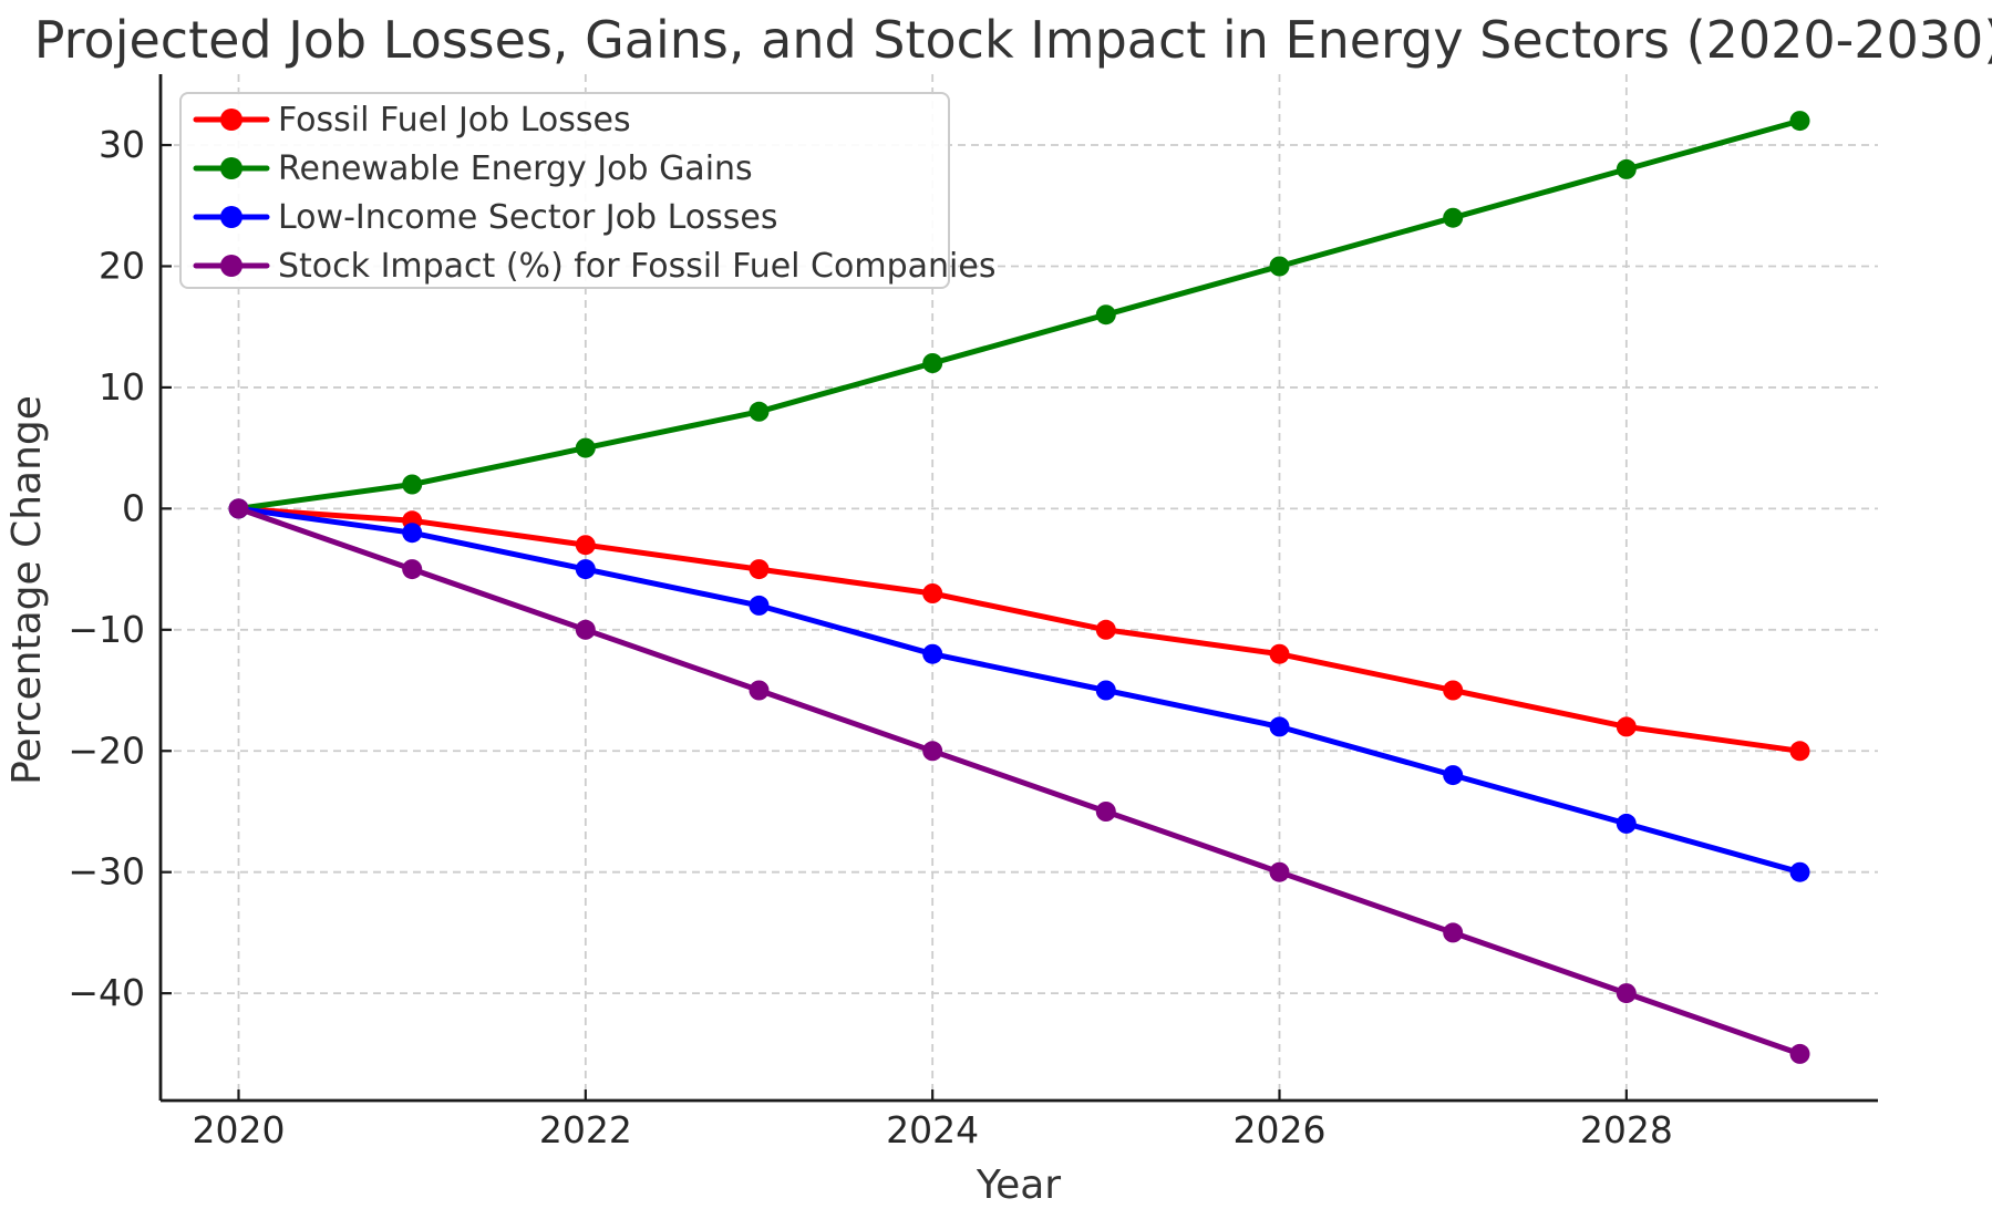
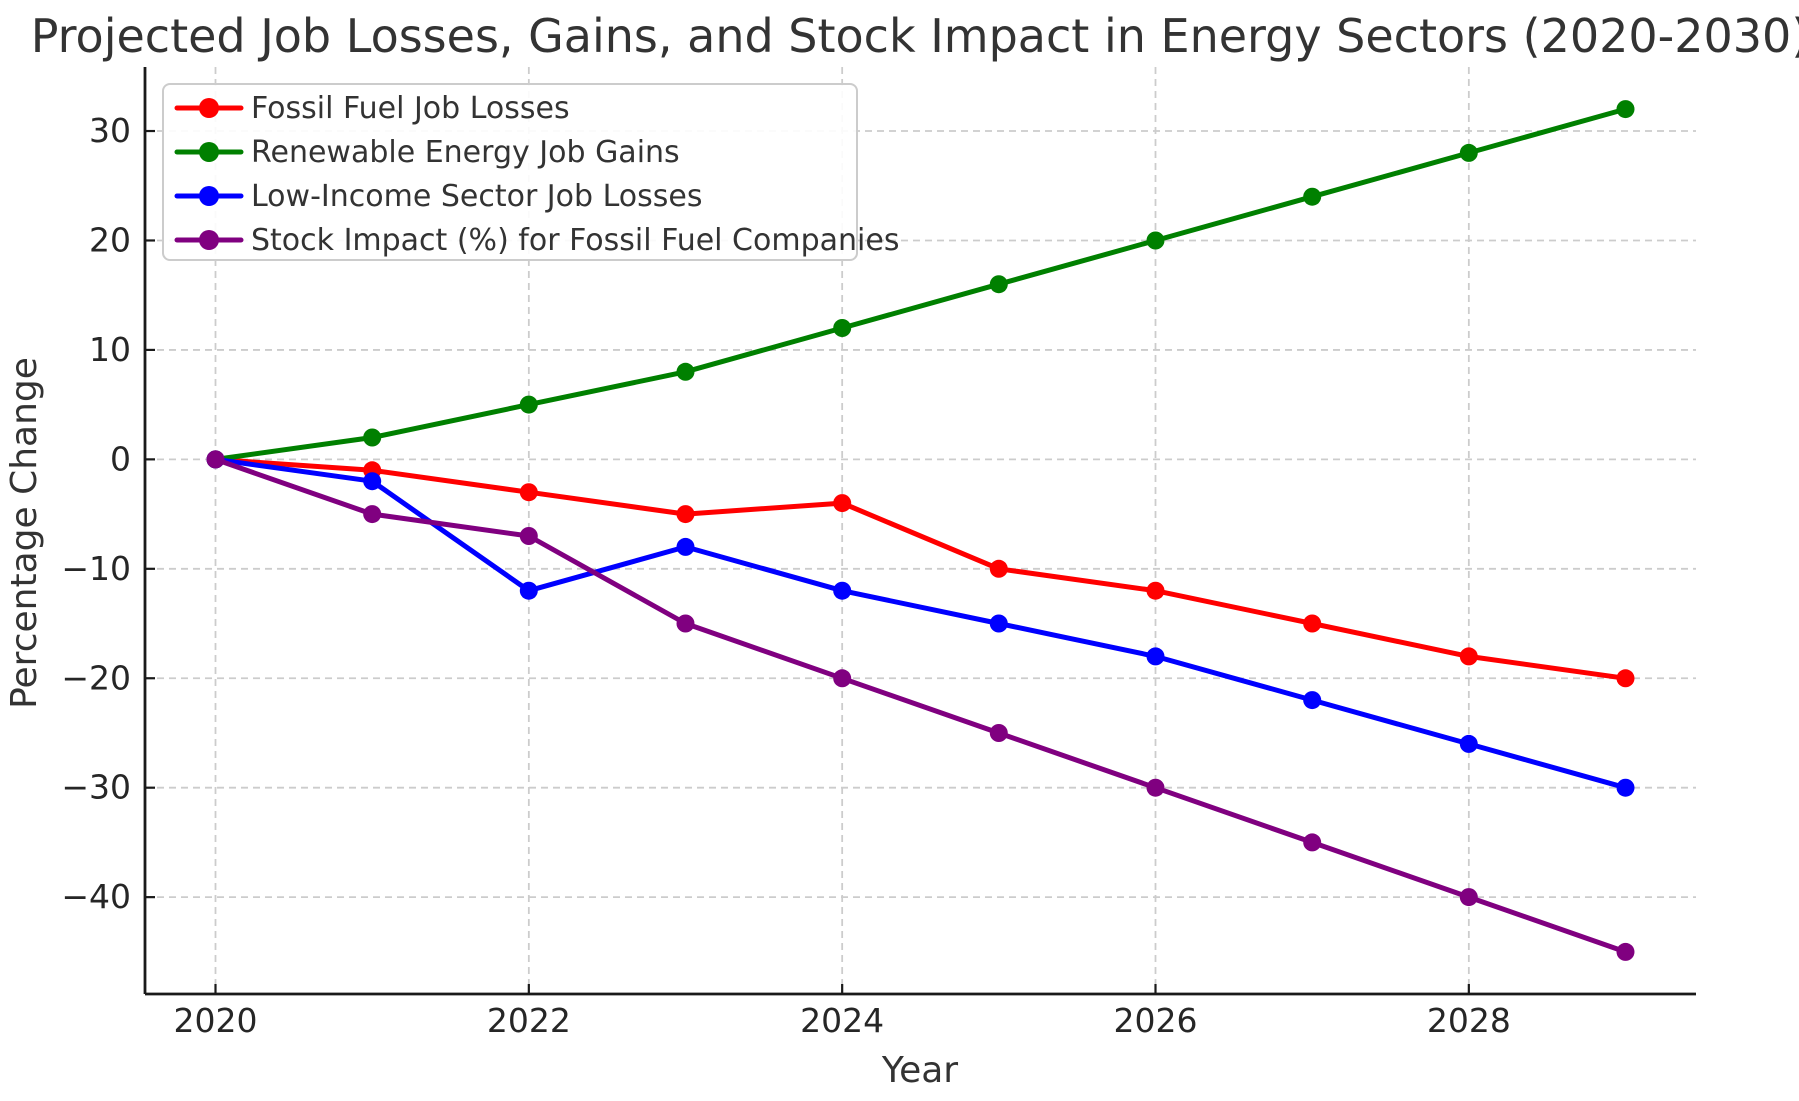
Low-Income Sector Job Losses/2022: -5 -> -12
Stock Impact (%) for Fossil Fuel Companies/2022: -10 -> -7
Fossil Fuel Job Losses/2024: -7 -> -4
